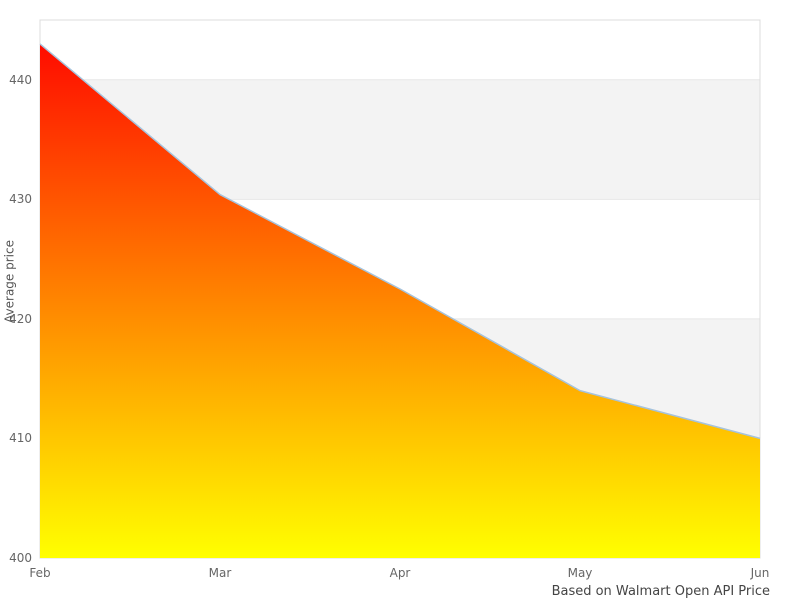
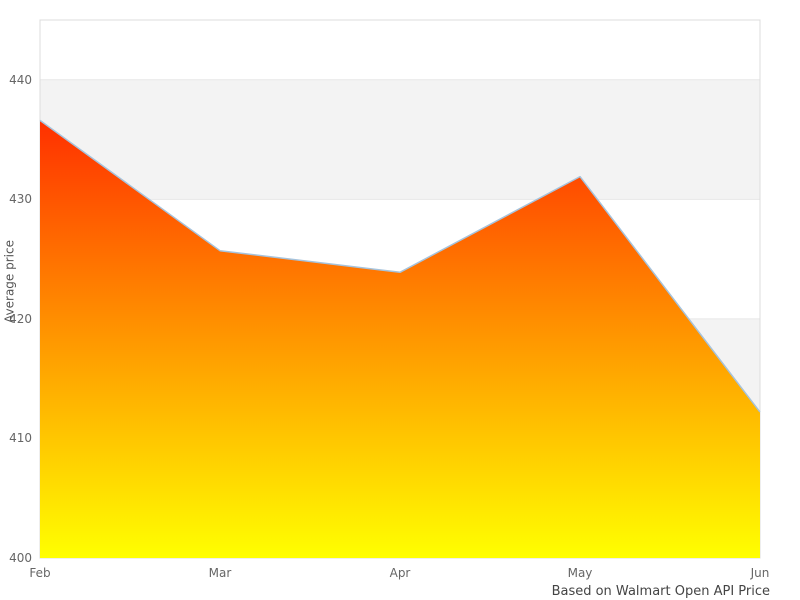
Feb: 443.0 -> 436.6
Mar: 430.4 -> 425.7
Apr: 422.5 -> 423.9
May: 414.0 -> 431.9
Jun: 410.0 -> 412.2
